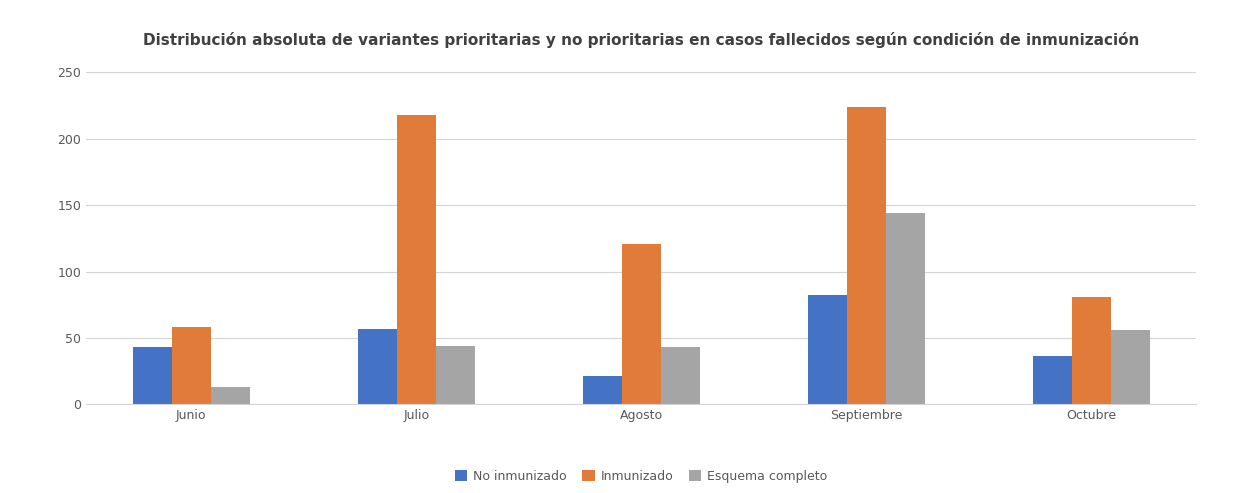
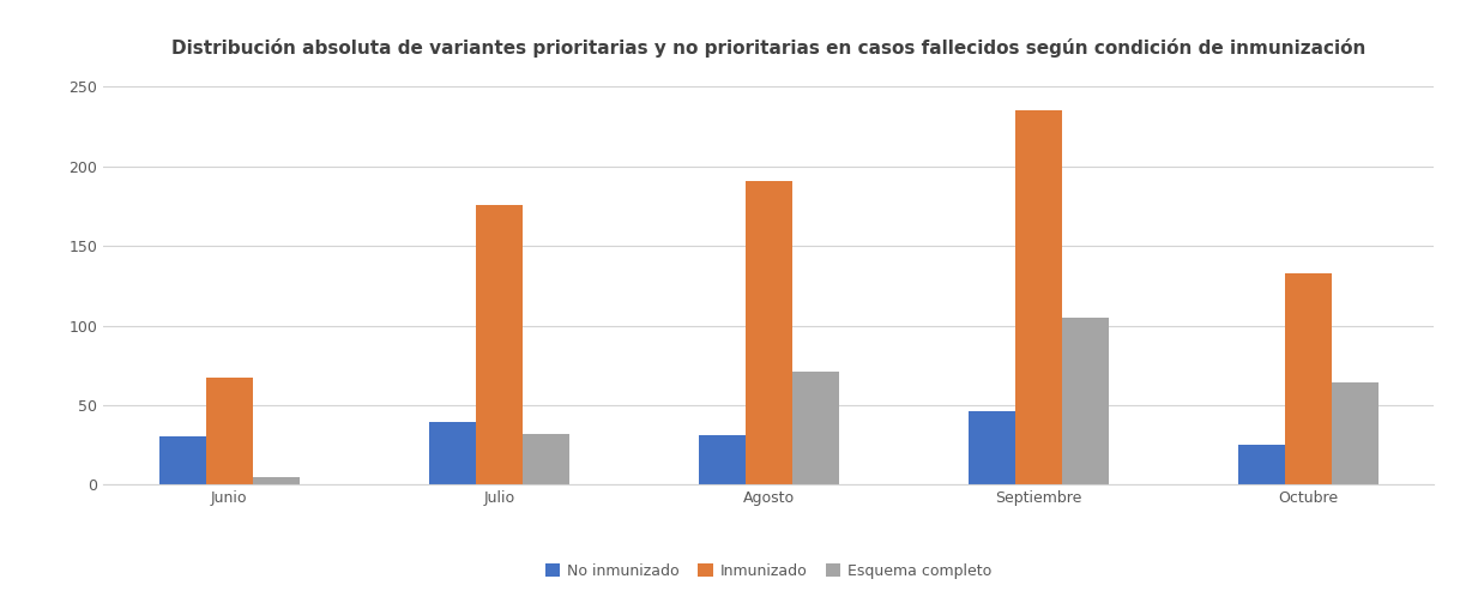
No inmunizado/Junio: 43 -> 30
Inmunizado/Junio: 58 -> 67
Esquema completo/Junio: 13 -> 5
No inmunizado/Julio: 57 -> 39
Inmunizado/Julio: 218 -> 176
Esquema completo/Julio: 44 -> 32
No inmunizado/Agosto: 21 -> 31
Inmunizado/Agosto: 121 -> 191
Esquema completo/Agosto: 43 -> 71
No inmunizado/Septiembre: 82 -> 46
Inmunizado/Septiembre: 224 -> 235
Esquema completo/Septiembre: 144 -> 105
No inmunizado/Octubre: 36 -> 25
Inmunizado/Octubre: 81 -> 133
Esquema completo/Octubre: 56 -> 64
